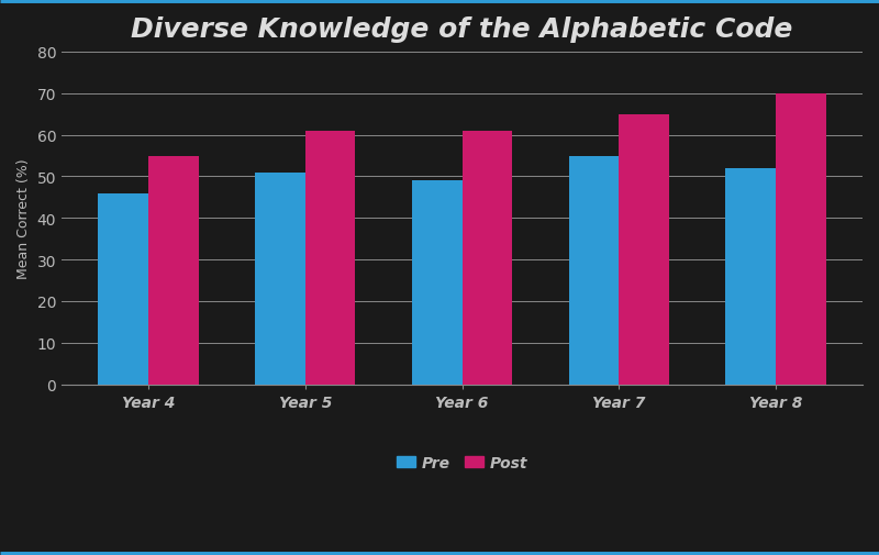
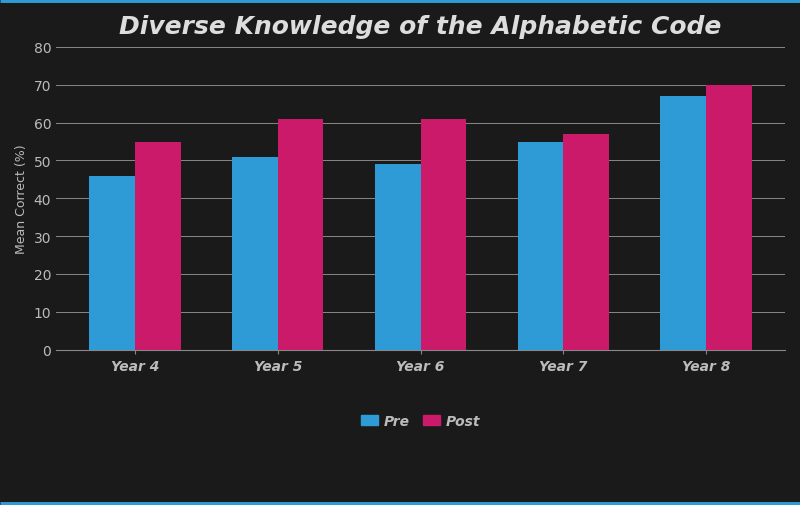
Post/Year 7: 65 -> 57
Pre/Year 8: 52 -> 67
